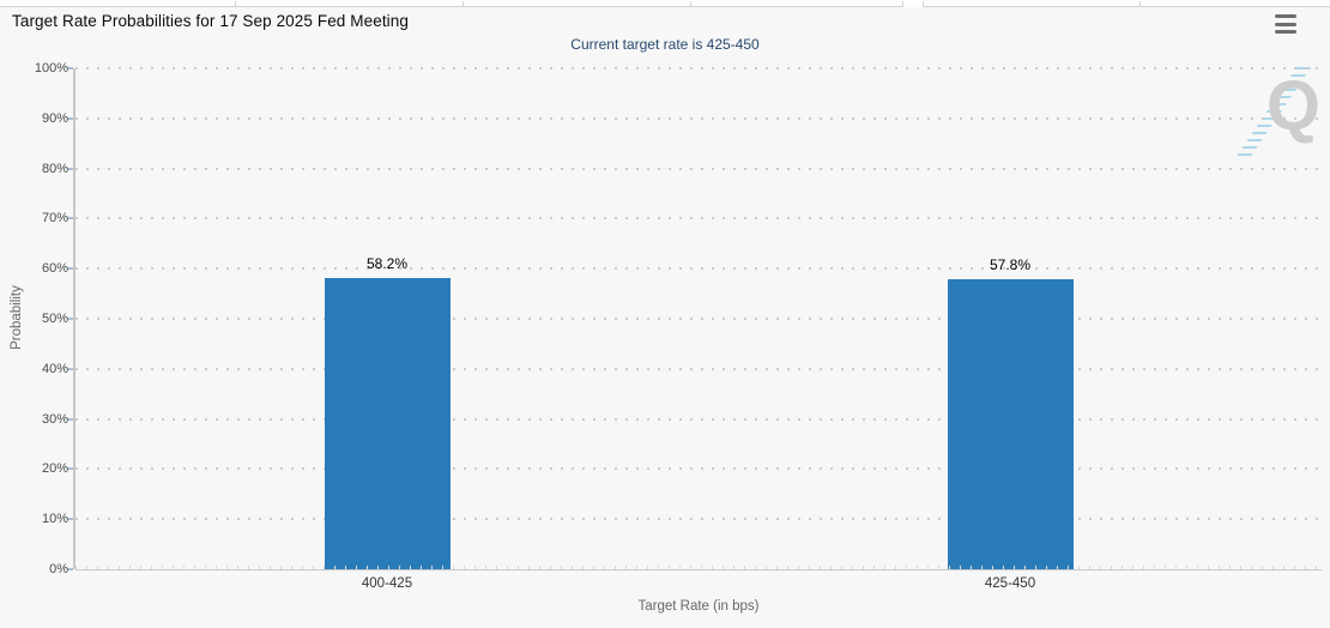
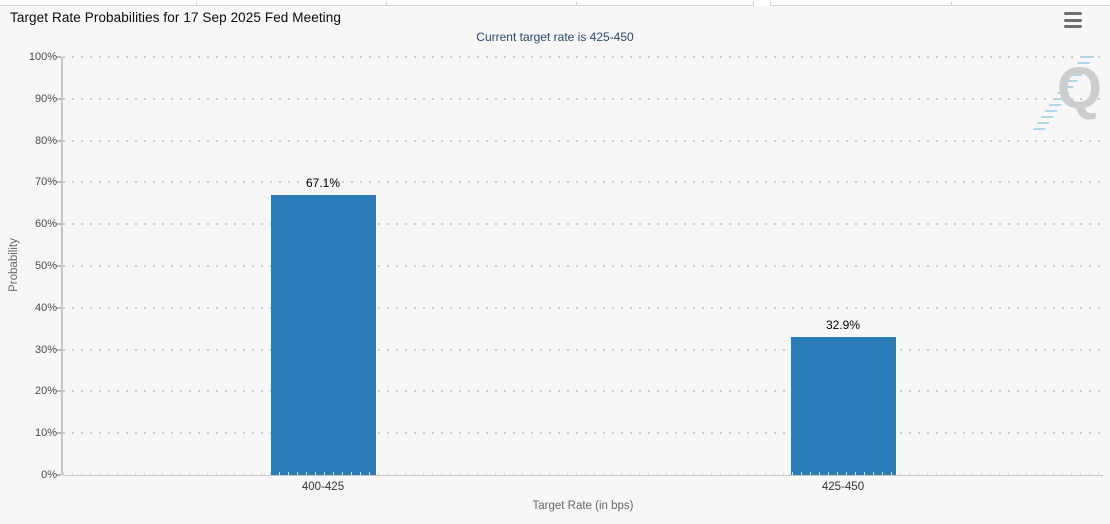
400-425: 58.2% -> 67.1%
425-450: 57.8% -> 32.9%
